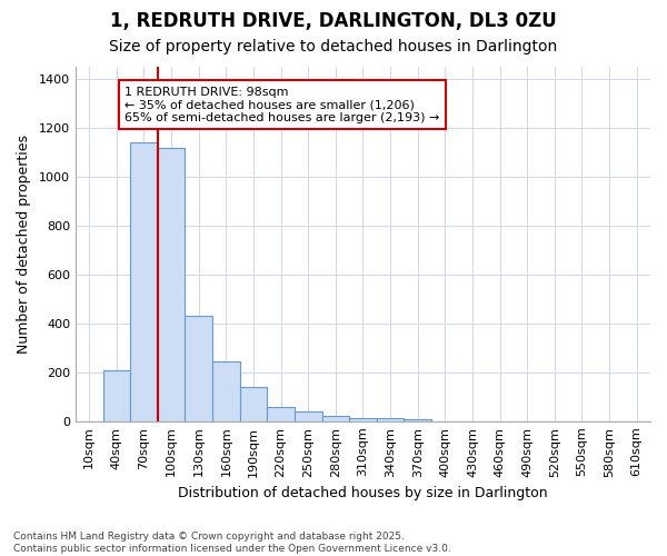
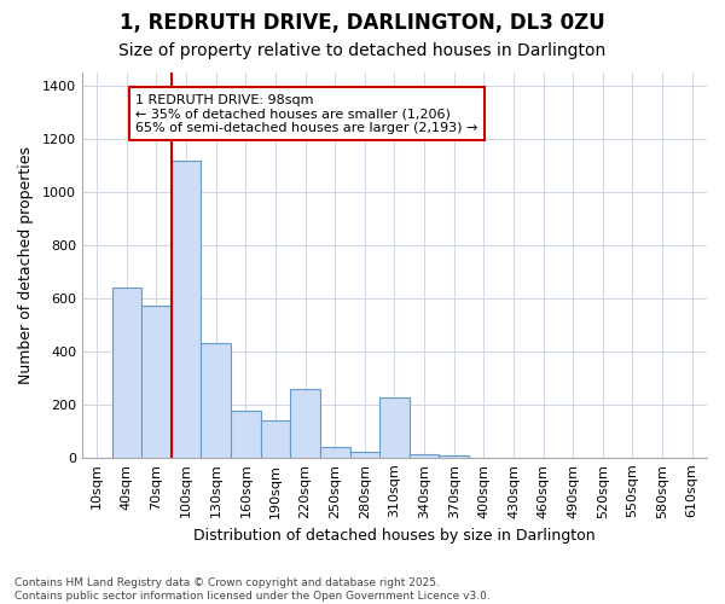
40sqm: 210 -> 640
70sqm: 1140 -> 570
160sqm: 245 -> 175
220sqm: 58 -> 260
310sqm: 15 -> 225
